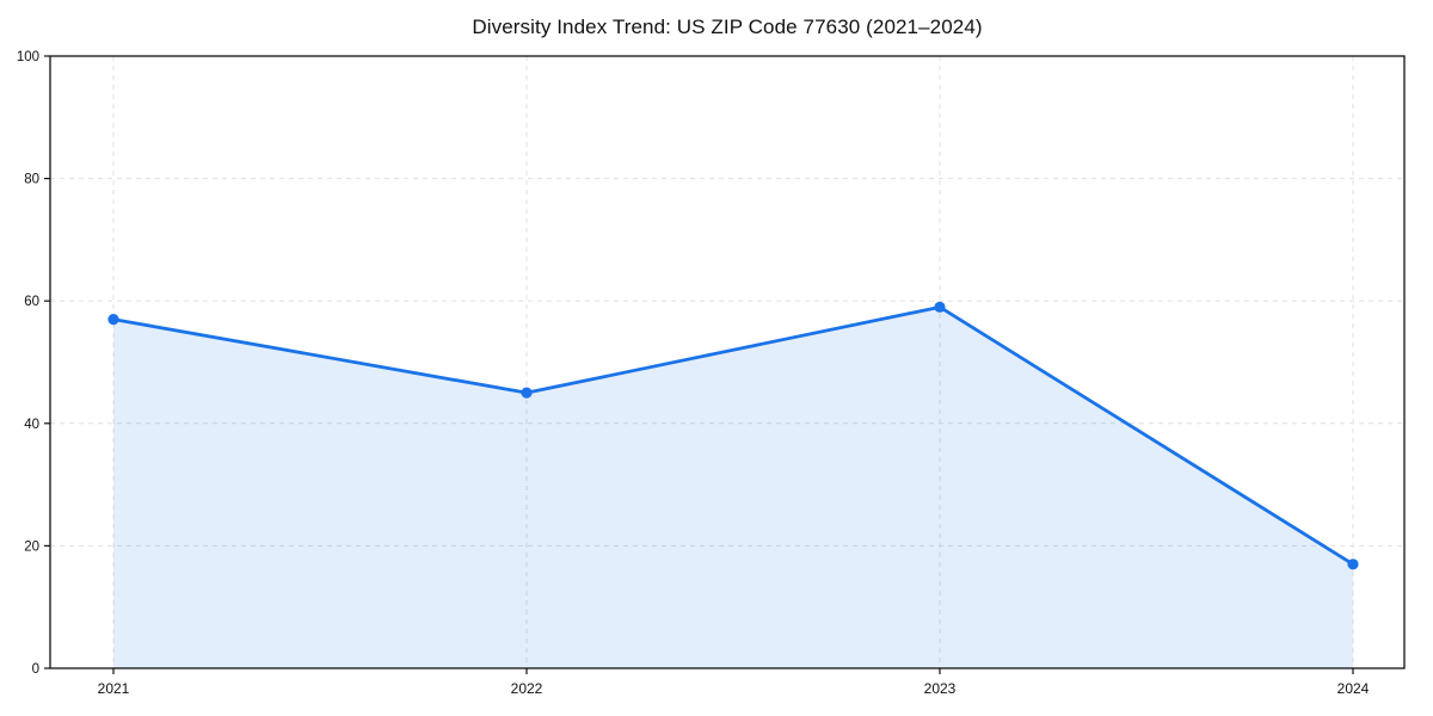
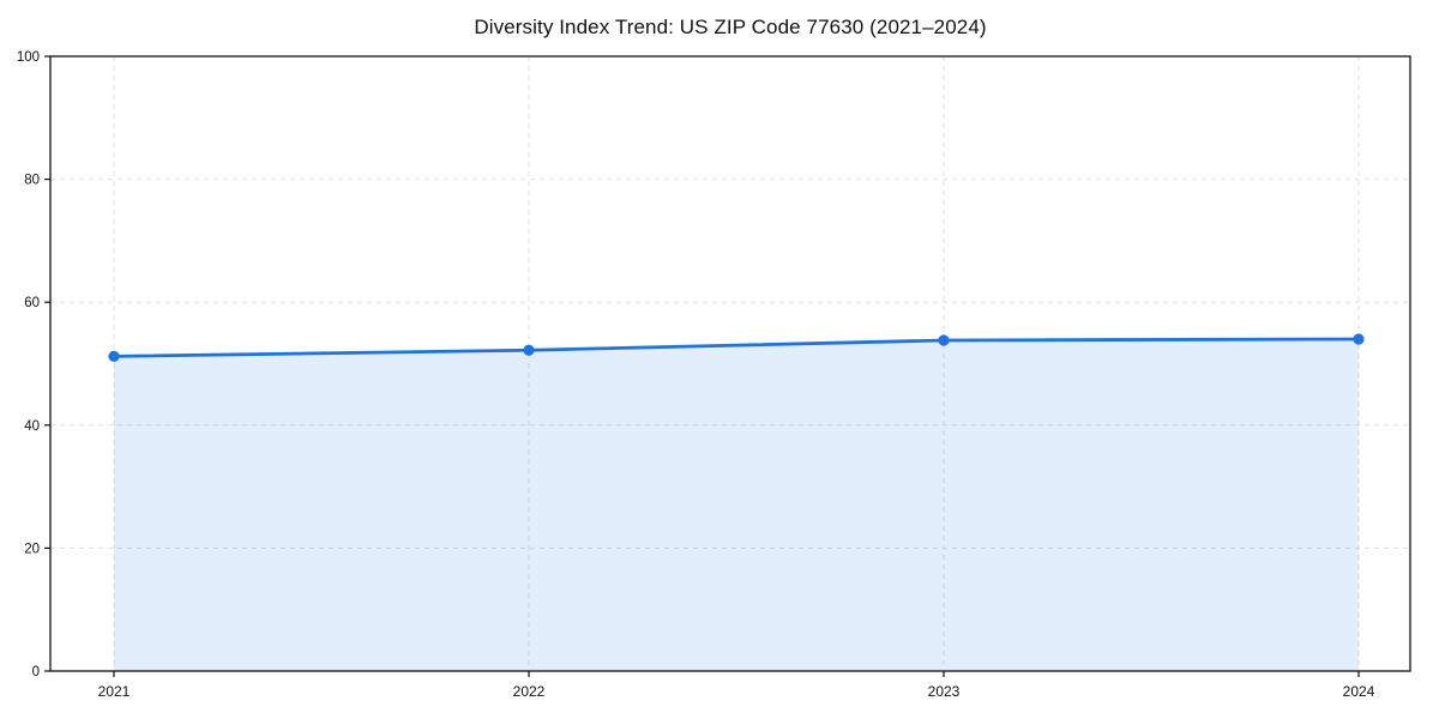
2021: 57 -> 51
2022: 45 -> 52
2023: 59 -> 54
2024: 17 -> 54
